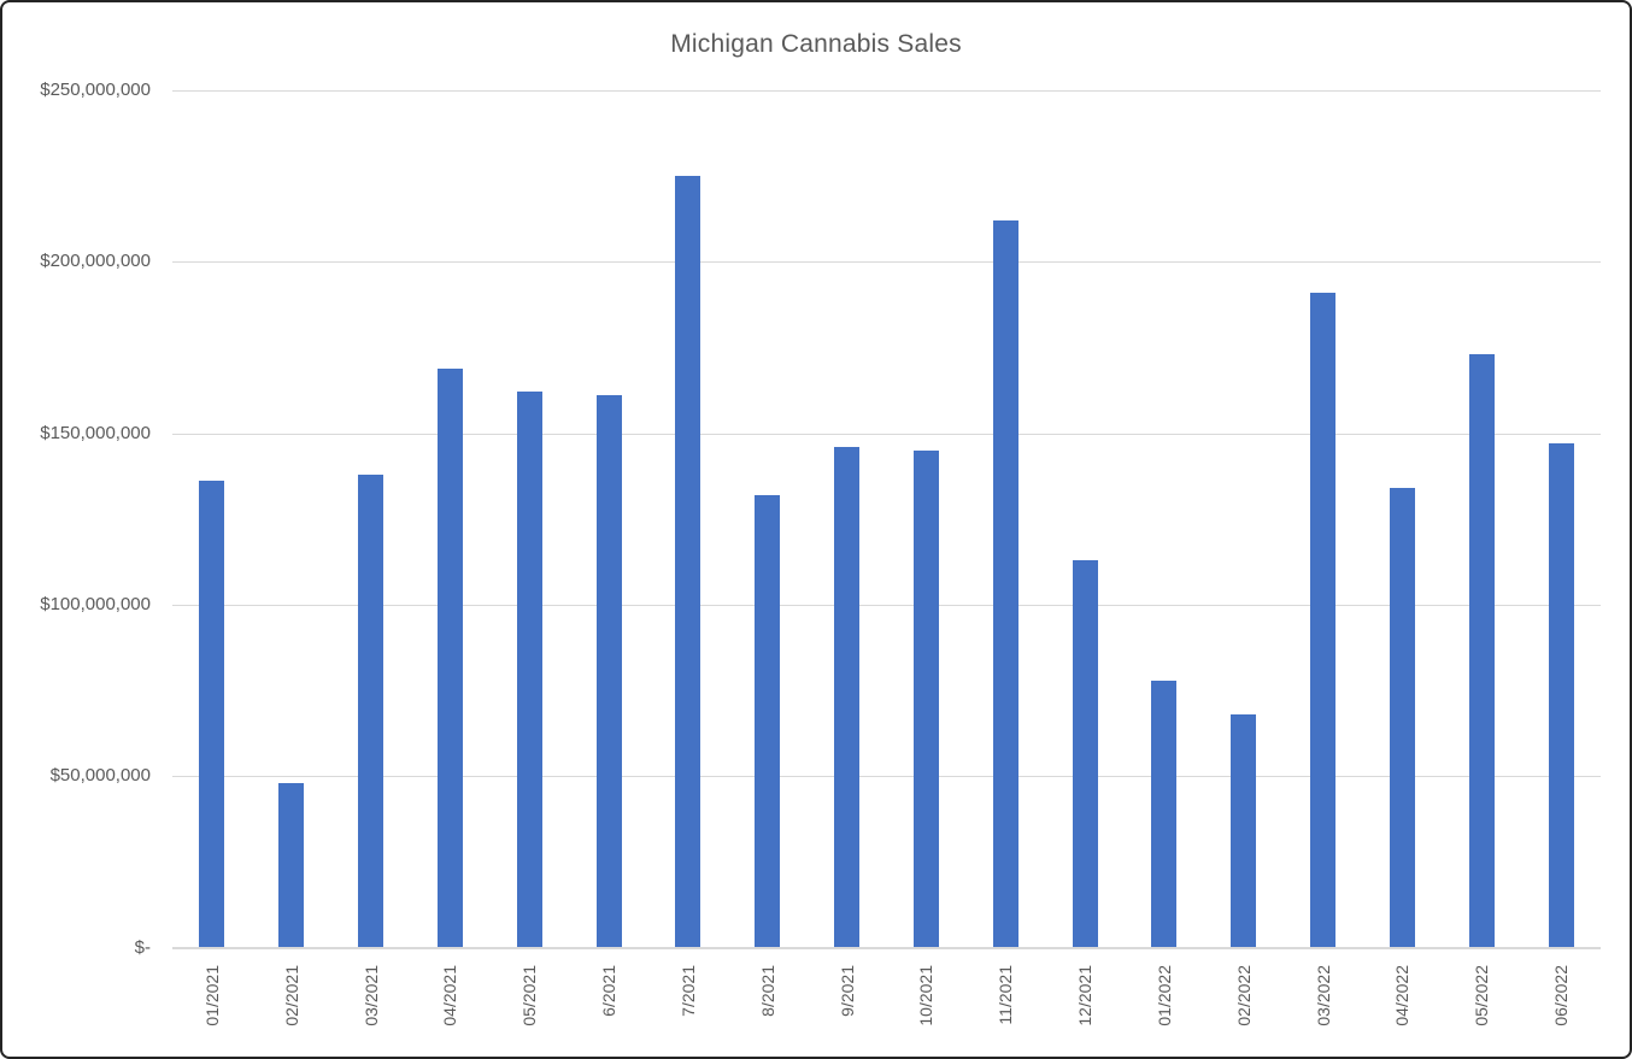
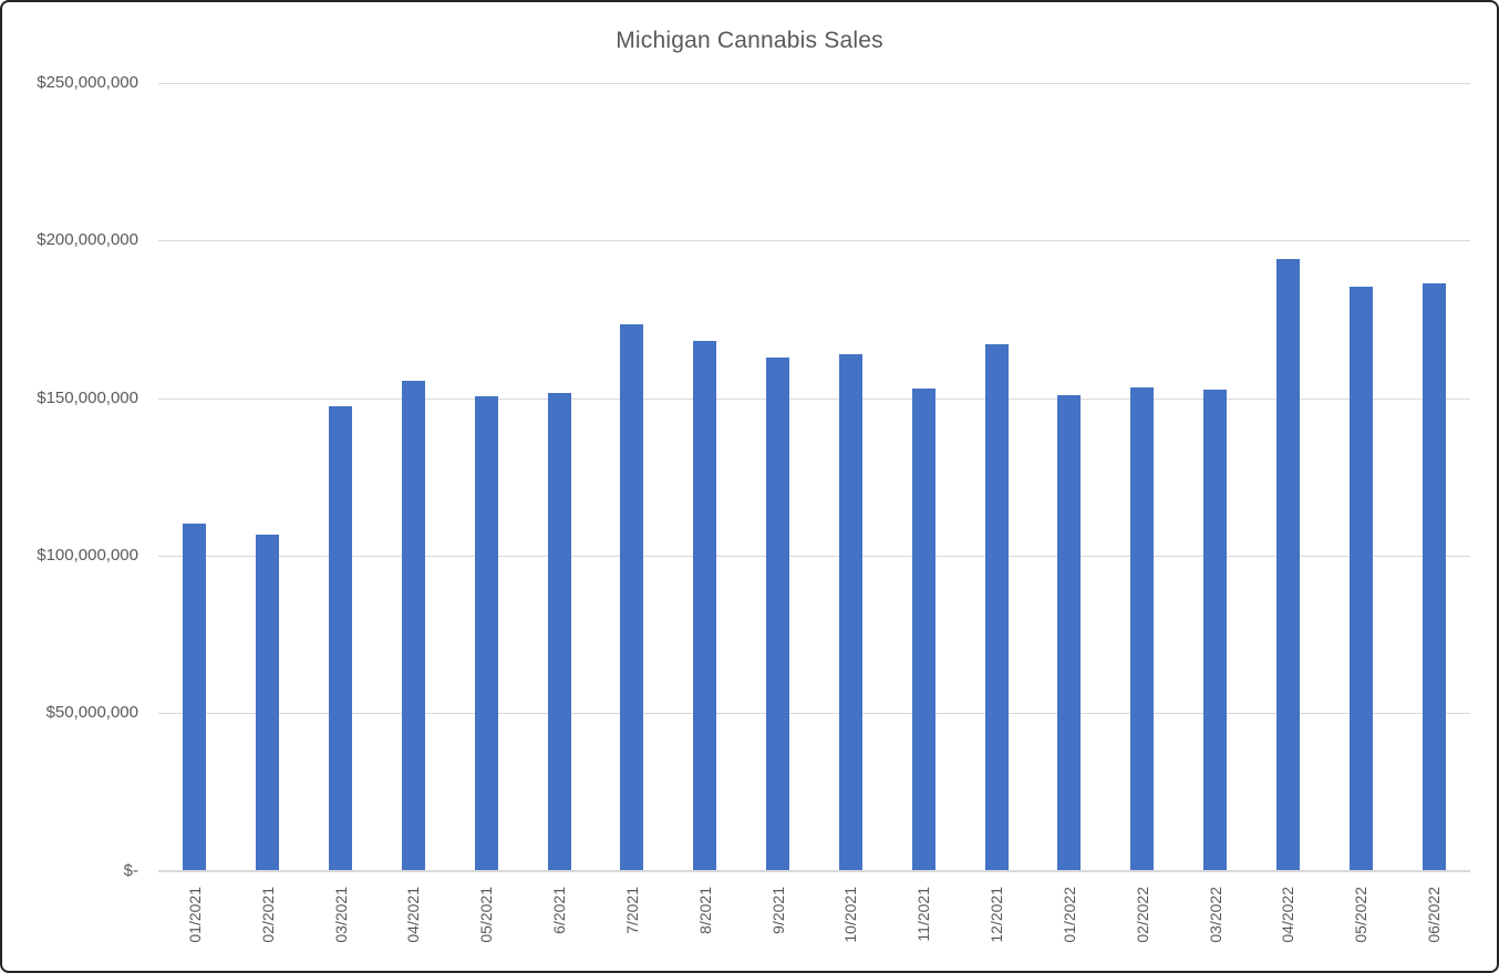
01/2021: $136000000 -> $110000000
02/2021: $48000000 -> $106000000
03/2021: $138000000 -> $148000000
04/2021: $169000000 -> $156000000
05/2021: $162000000 -> $150000000
6/2021: $161000000 -> $152000000
7/2021: $225000000 -> $174000000
8/2021: $132000000 -> $168000000
9/2021: $146000000 -> $163000000
10/2021: $145000000 -> $164000000
11/2021: $212000000 -> $153000000
12/2021: $113000000 -> $167000000
01/2022: $78000000 -> $151000000
02/2022: $68000000 -> $154000000
03/2022: $191000000 -> $152000000
04/2022: $134000000 -> $194000000
05/2022: $173000000 -> $186000000
06/2022: $147000000 -> $186000000
